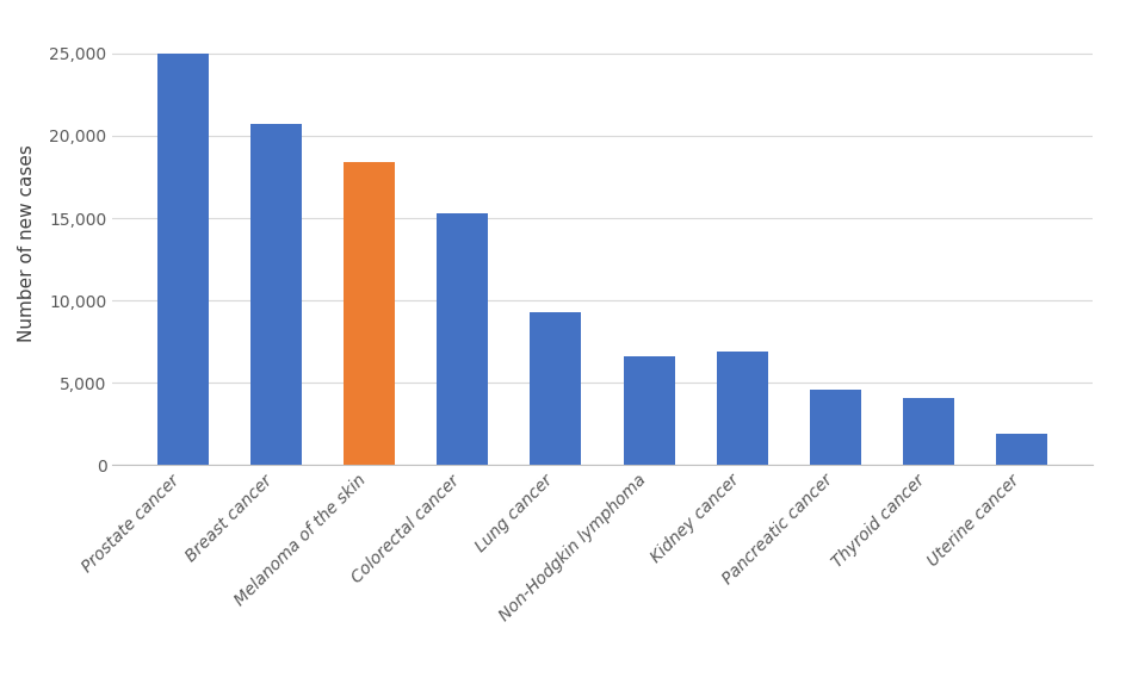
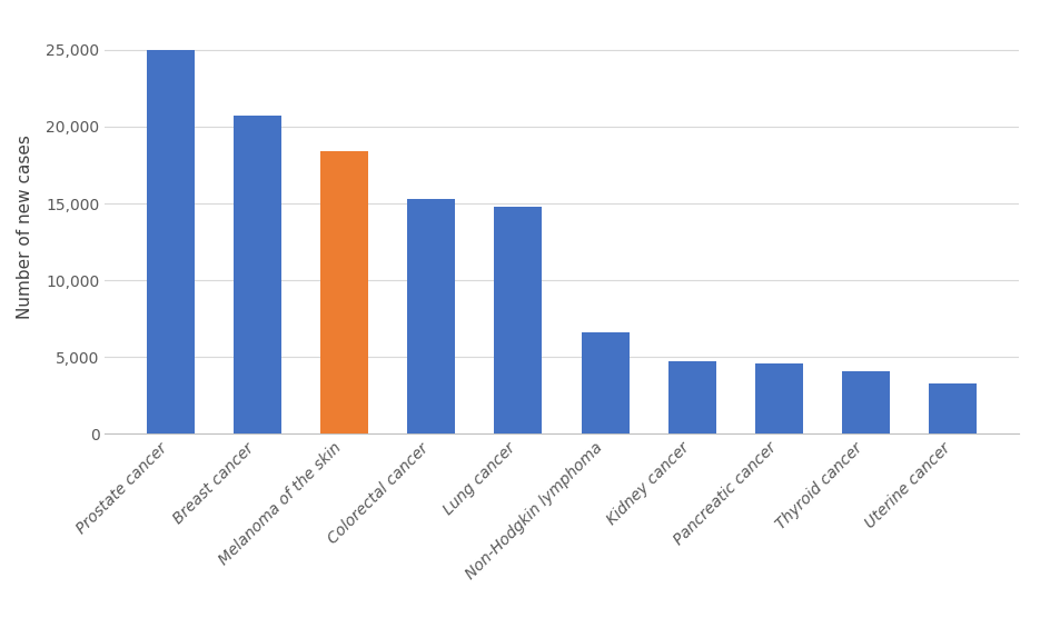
Lung cancer: 9,300 -> 14,800
Kidney cancer: 6,900 -> 4,800
Uterine cancer: 1,900 -> 3,300
